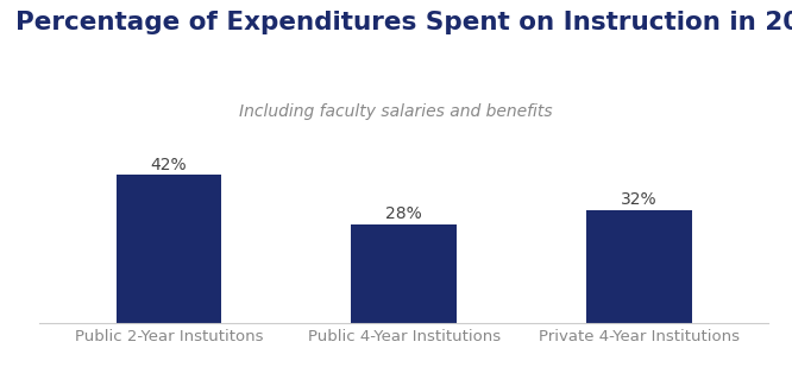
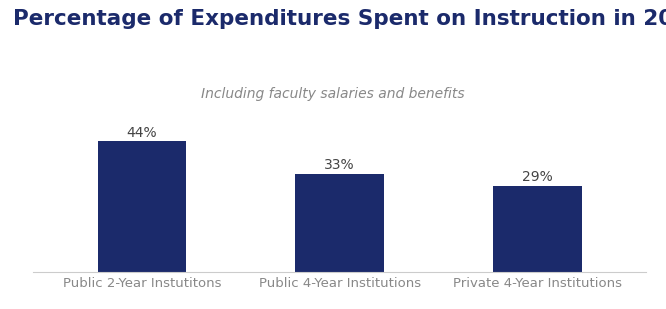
Public 2-Year Instutitons: 42% -> 44%
Public 4-Year Institutions: 28% -> 33%
Private 4-Year Institutions: 32% -> 29%
